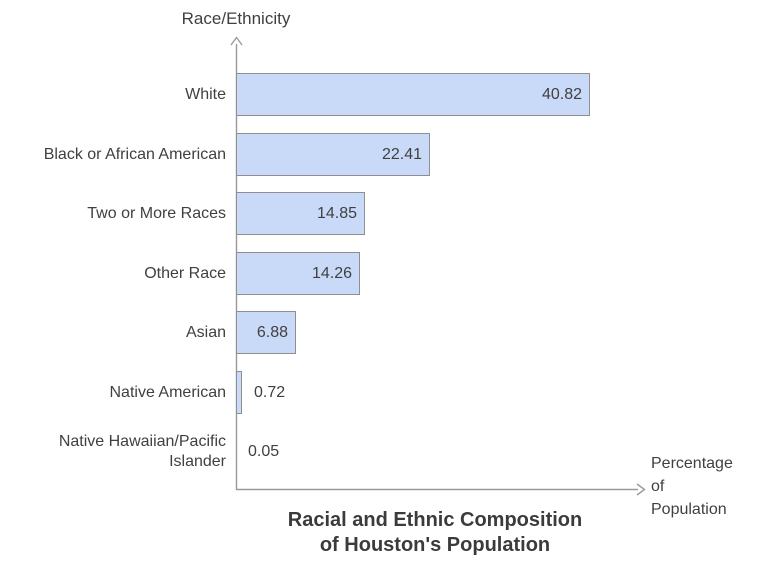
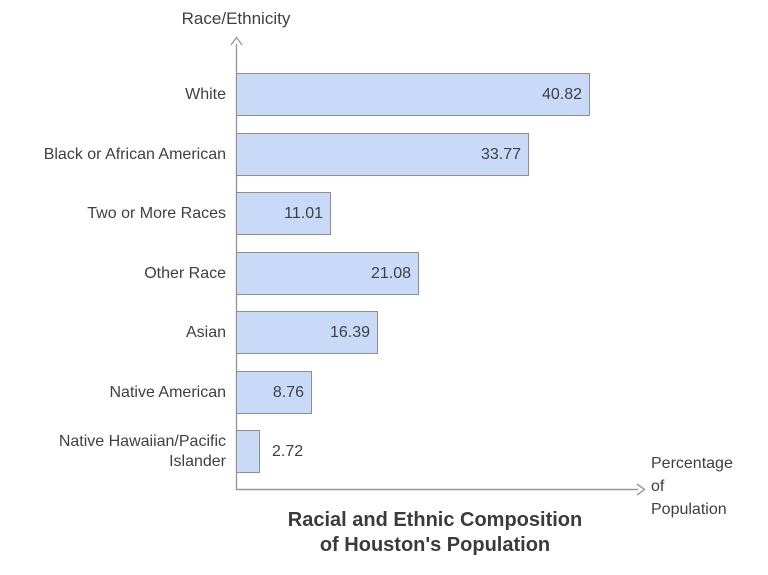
Black or African American: 22.41 -> 33.77
Two or More Races: 14.85 -> 11.01
Other Race: 14.26 -> 21.08
Asian: 6.88 -> 16.39
Native American: 0.72 -> 8.76
Native Hawaiian/Pacific Islander: 0.05 -> 2.72
